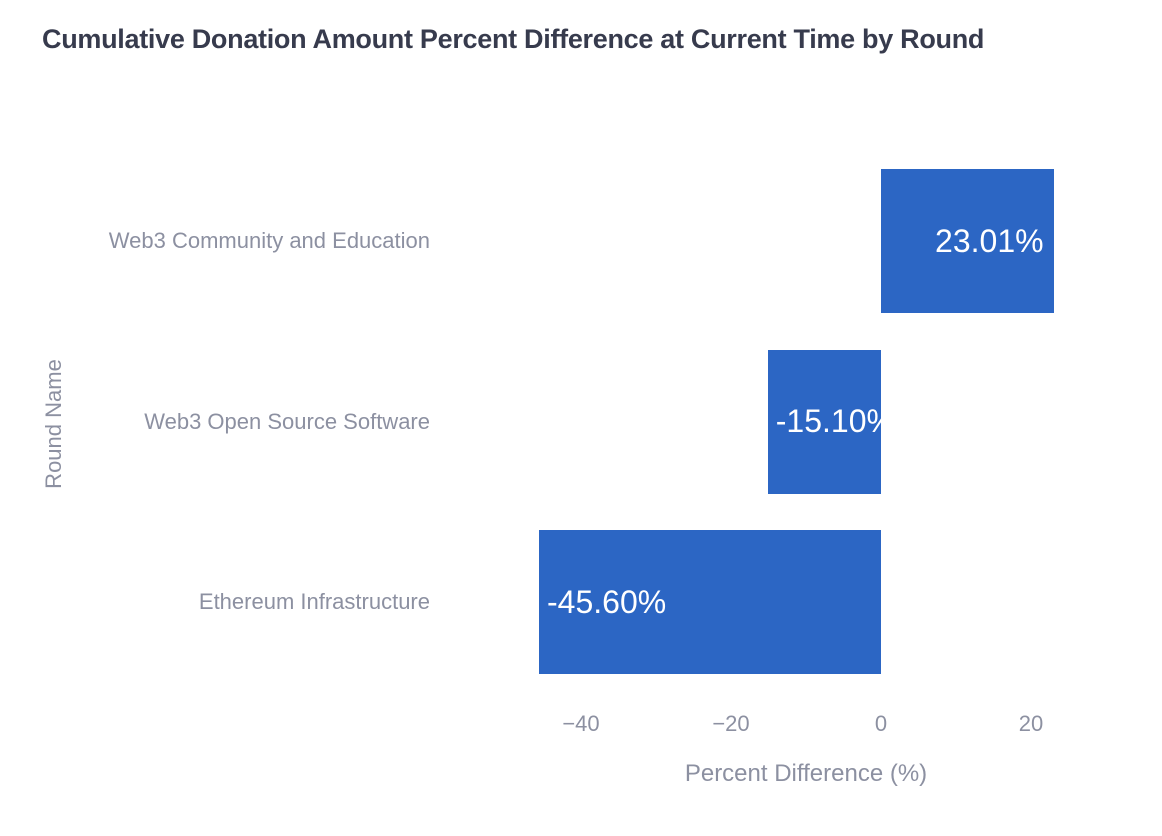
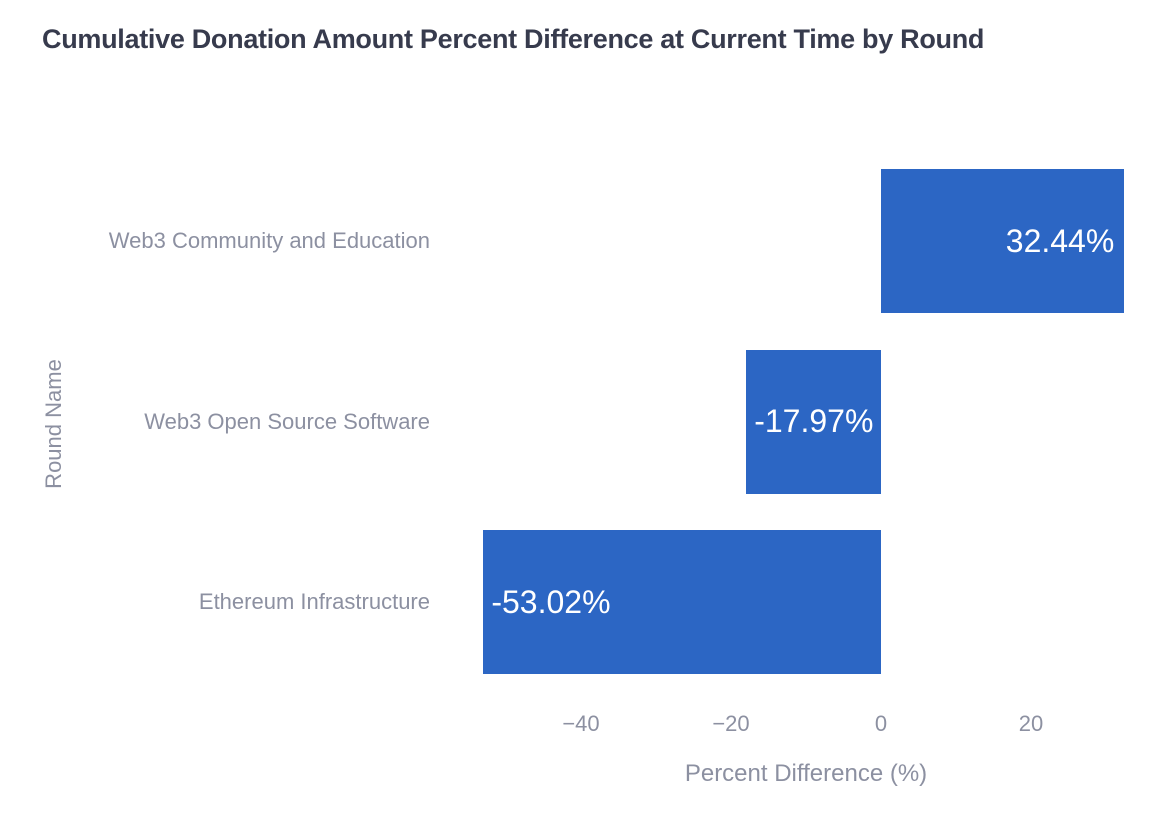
Web3 Community and Education: 23.01% -> 32.44%
Web3 Open Source Software: -15.10% -> -17.97%
Ethereum Infrastructure: -45.60% -> -53.02%
